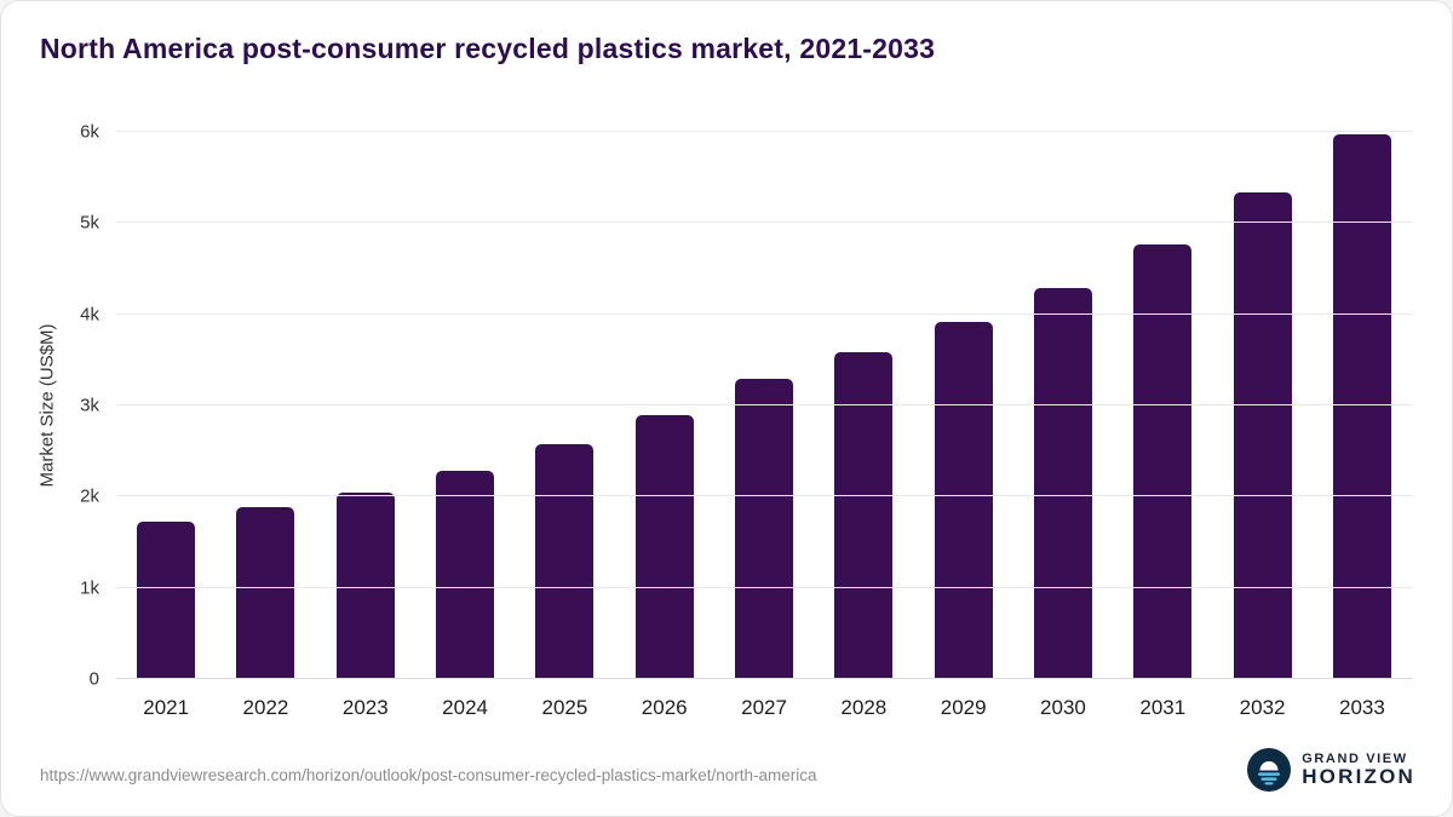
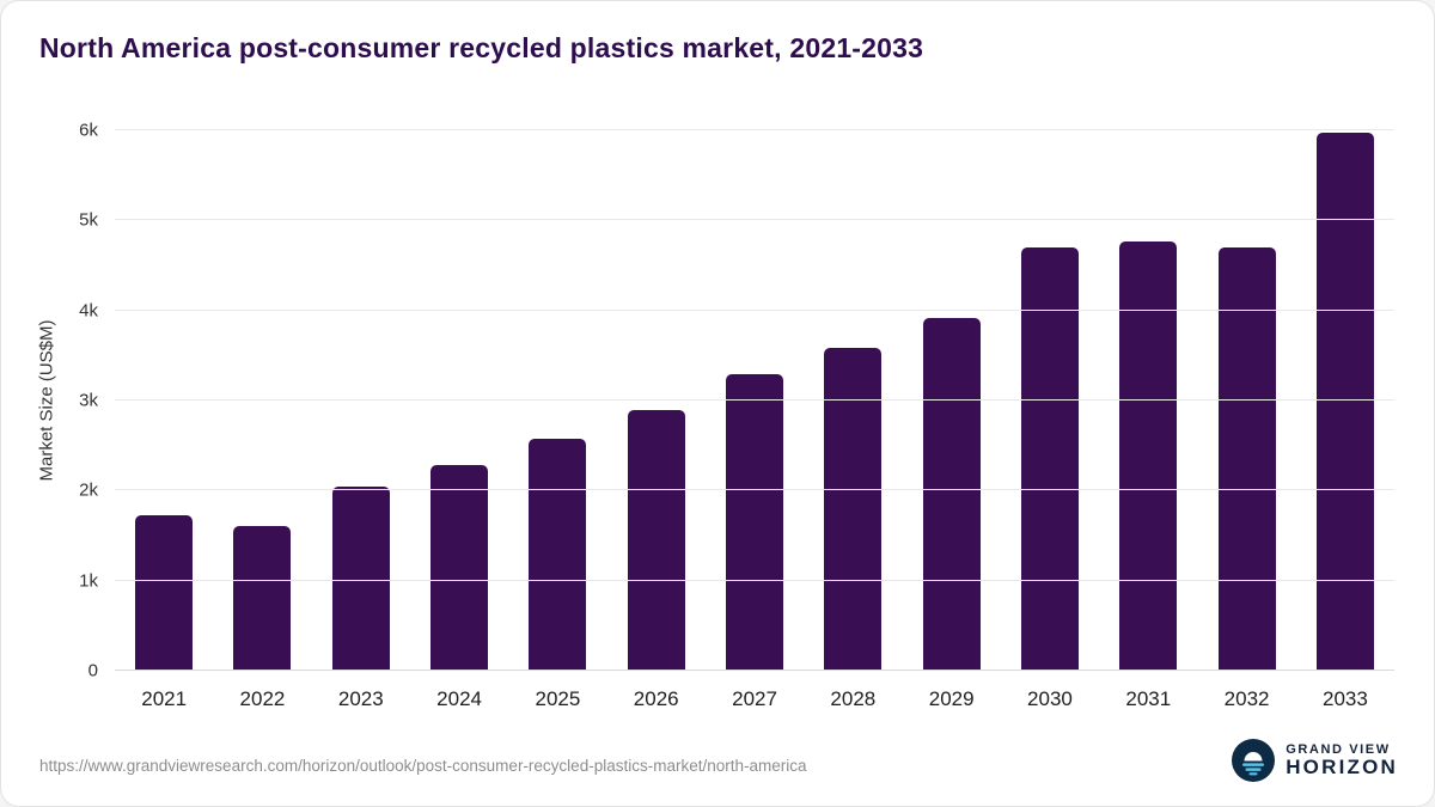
2022: 1.9k -> 1.6k
2030: 4.3k -> 4.7k
2032: 5.3k -> 4.7k
